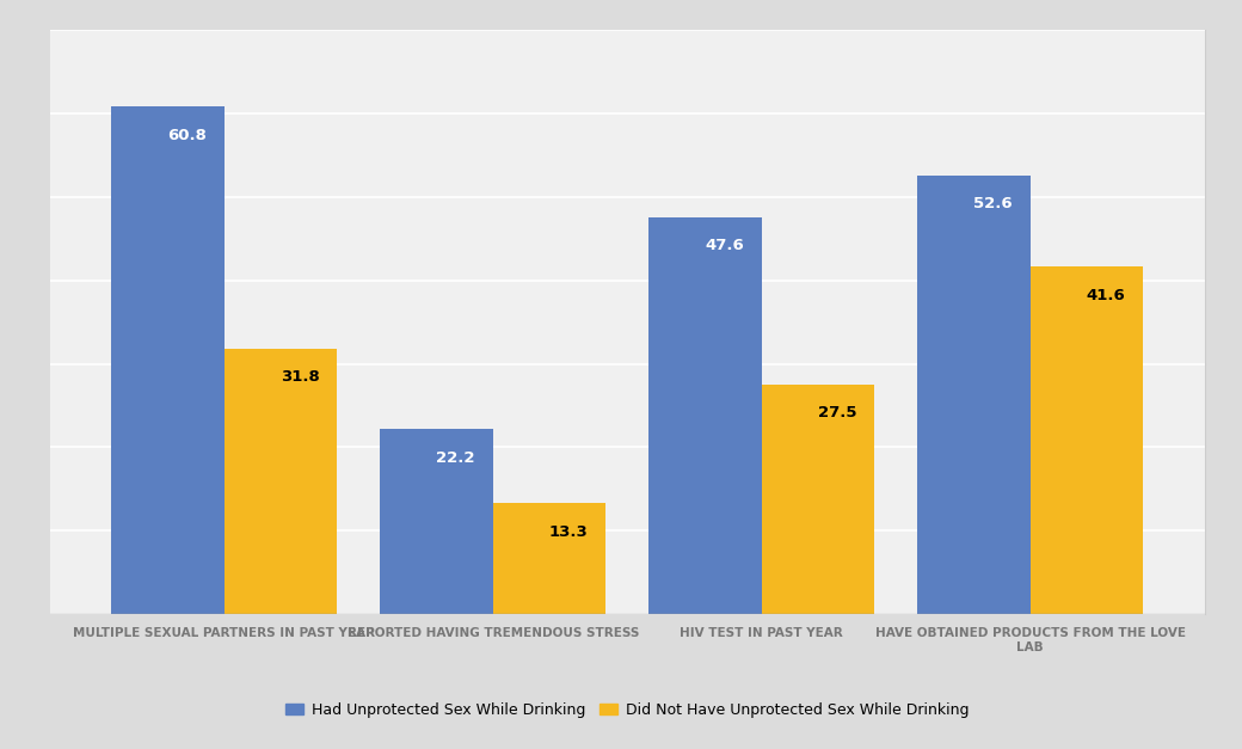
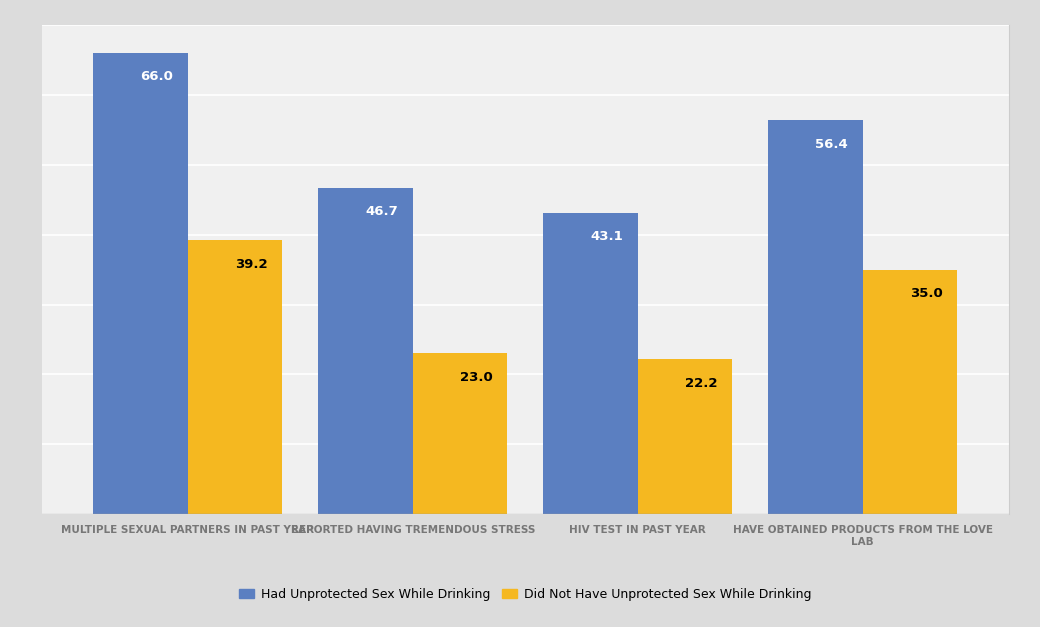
Had Unprotected Sex While Drinking/MULTIPLE SEXUAL PARTNERS IN PAST YEAR: 60.8 -> 66.0
Did Not Have Unprotected Sex While Drinking/MULTIPLE SEXUAL PARTNERS IN PAST YEAR: 31.8 -> 39.2
Had Unprotected Sex While Drinking/REPORTED HAVING TREMENDOUS STRESS: 22.2 -> 46.7
Did Not Have Unprotected Sex While Drinking/REPORTED HAVING TREMENDOUS STRESS: 13.3 -> 23.0
Had Unprotected Sex While Drinking/HIV TEST IN PAST YEAR: 47.6 -> 43.1
Did Not Have Unprotected Sex While Drinking/HIV TEST IN PAST YEAR: 27.5 -> 22.2
Had Unprotected Sex While Drinking/HAVE OBTAINED PRODUCTS FROM THE LOVE LAB: 52.6 -> 56.4
Did Not Have Unprotected Sex While Drinking/HAVE OBTAINED PRODUCTS FROM THE LOVE LAB: 41.6 -> 35.0
